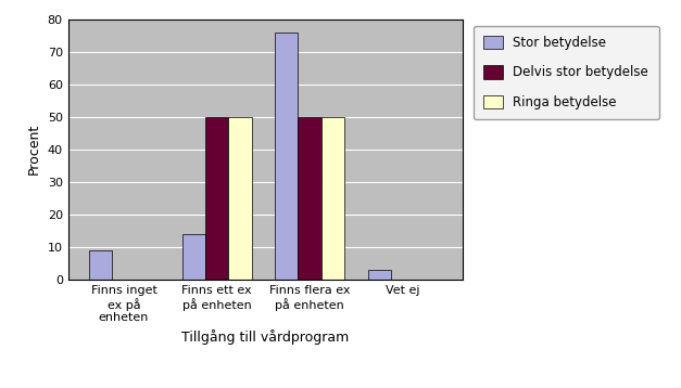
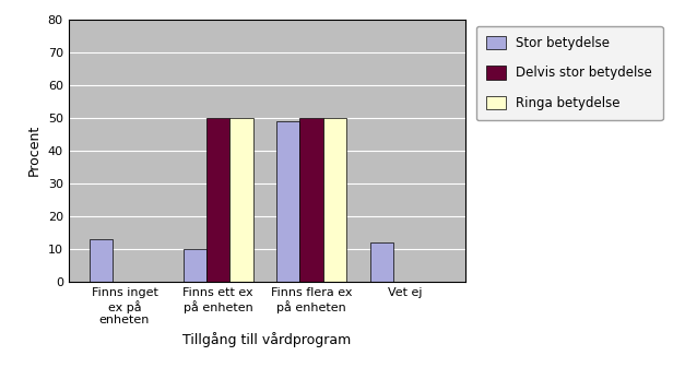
Stor betydelse/Finns inget ex på enheten: 9 -> 13
Stor betydelse/Finns ett ex på enheten: 14 -> 10
Stor betydelse/Finns flera ex på enheten: 76 -> 49
Stor betydelse/Vet ej: 3 -> 12
